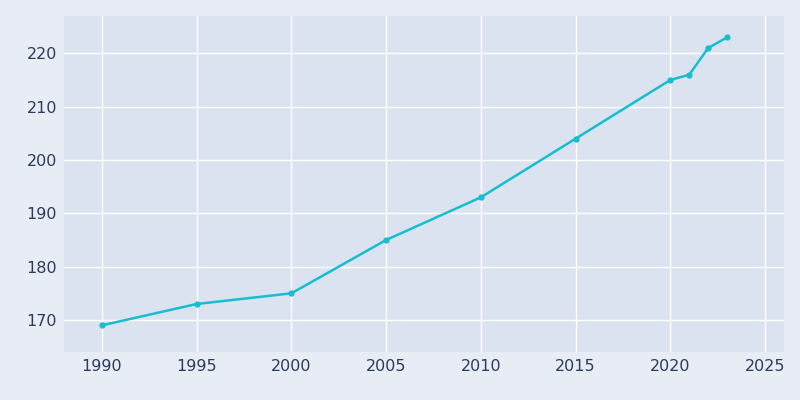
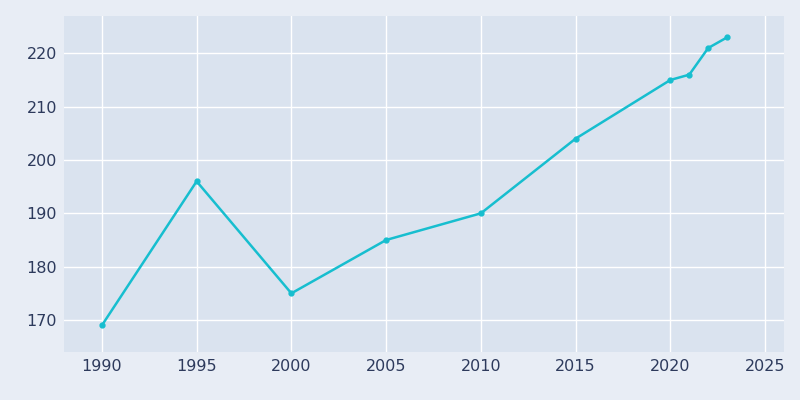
1995: 173 -> 196
2010: 193 -> 190
